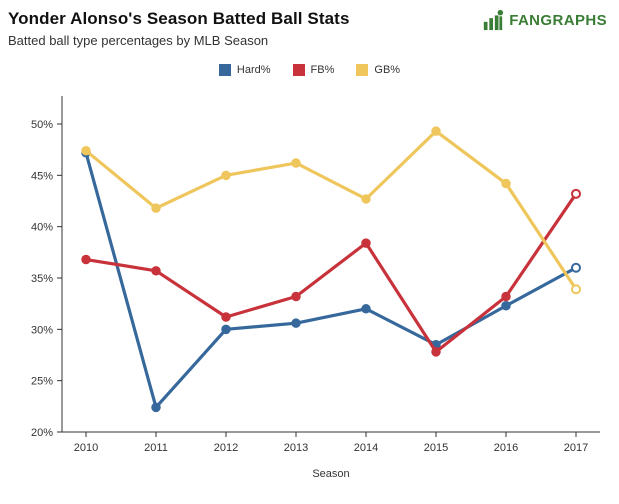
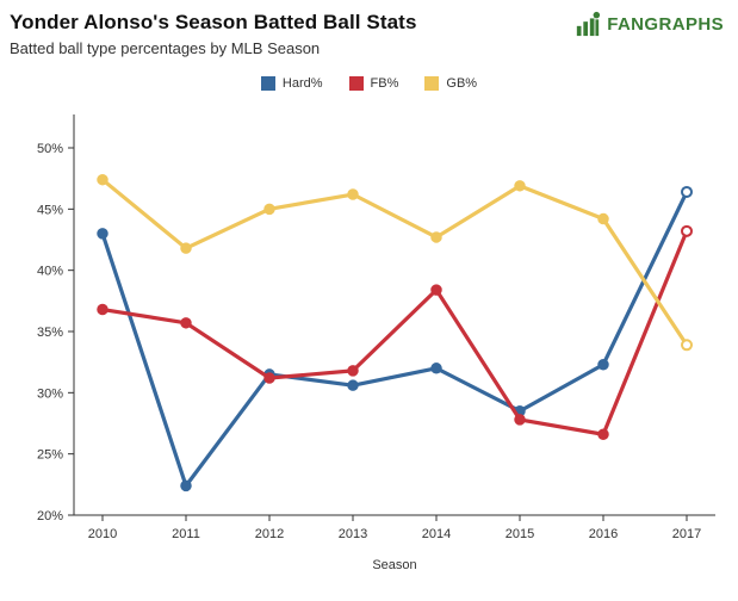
Hard%/2010: 47.2% -> 43.0%
Hard%/2012: 30.0% -> 31.5%
FB%/2013: 33.2% -> 31.8%
GB%/2015: 49.3% -> 46.9%
FB%/2016: 33.2% -> 26.6%
Hard%/2017: 36.0% -> 46.4%
